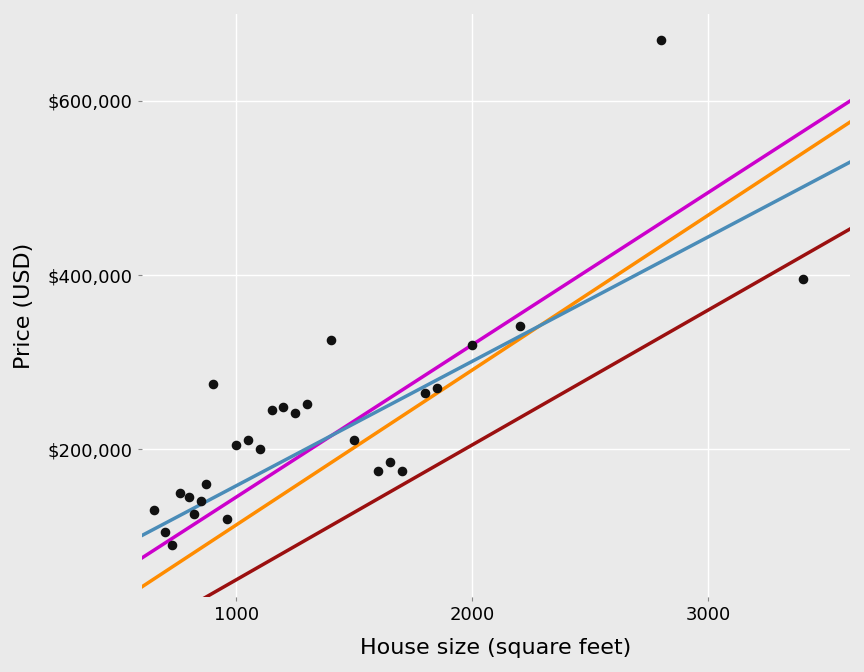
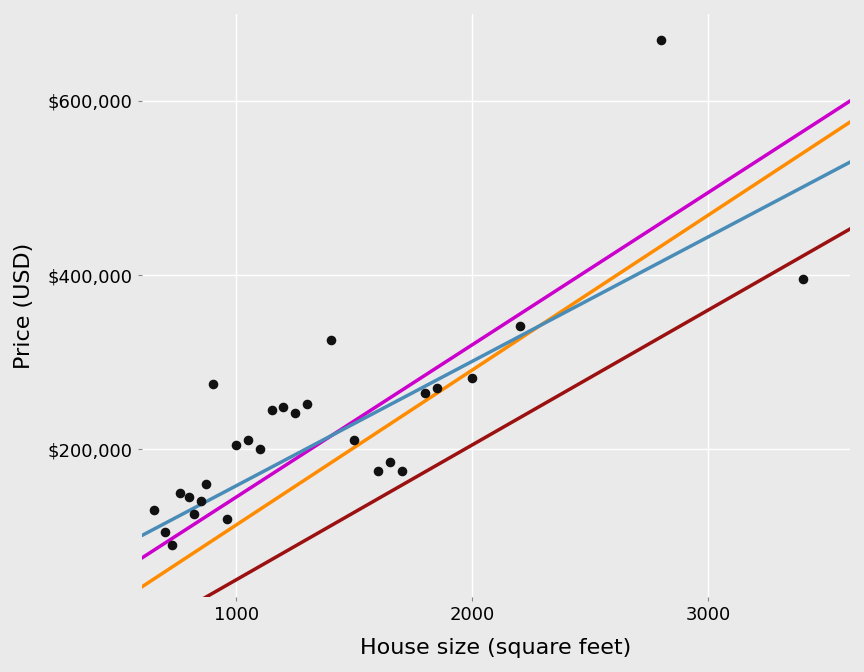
2000: $320,000 -> $282,000
